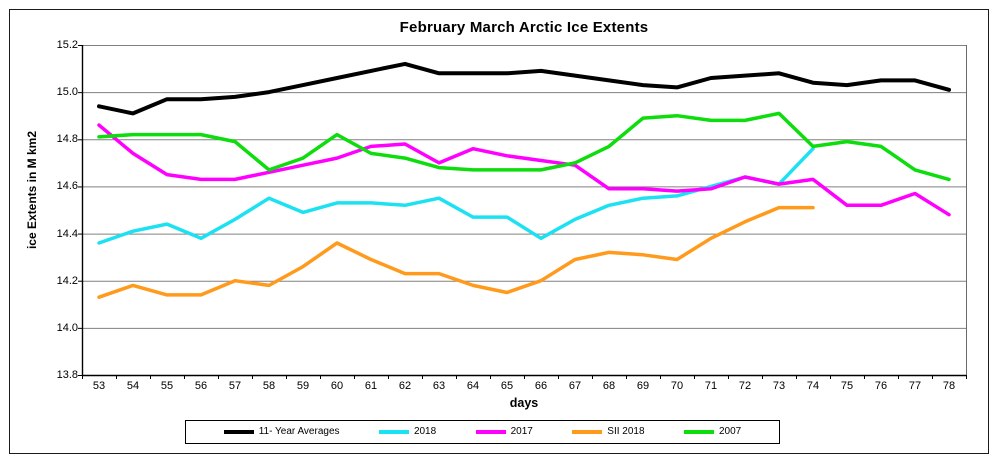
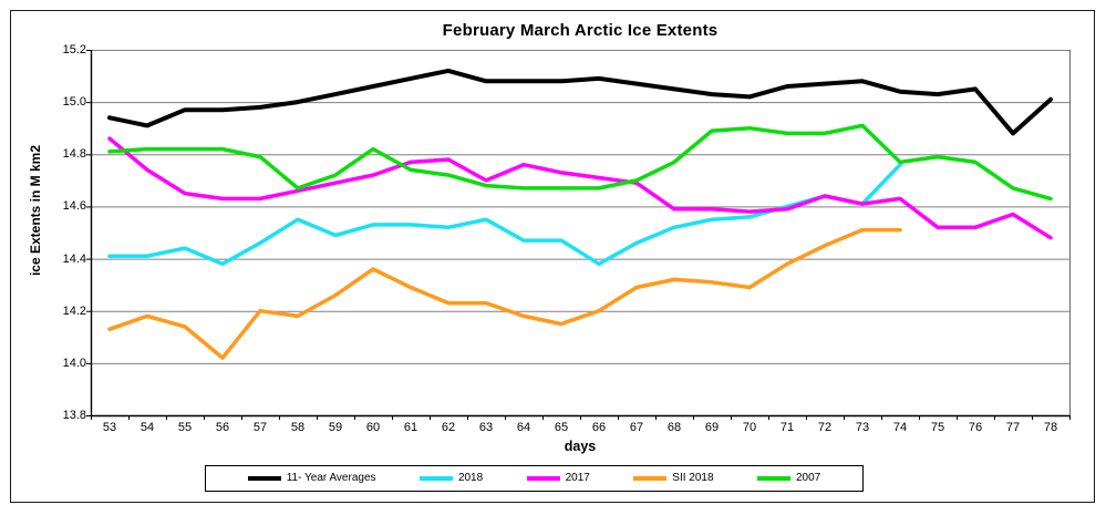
2018/53: 14.36 -> 14.41
SII 2018/56: 14.14 -> 14.02
11- Year Averages/77: 15.05 -> 14.88
